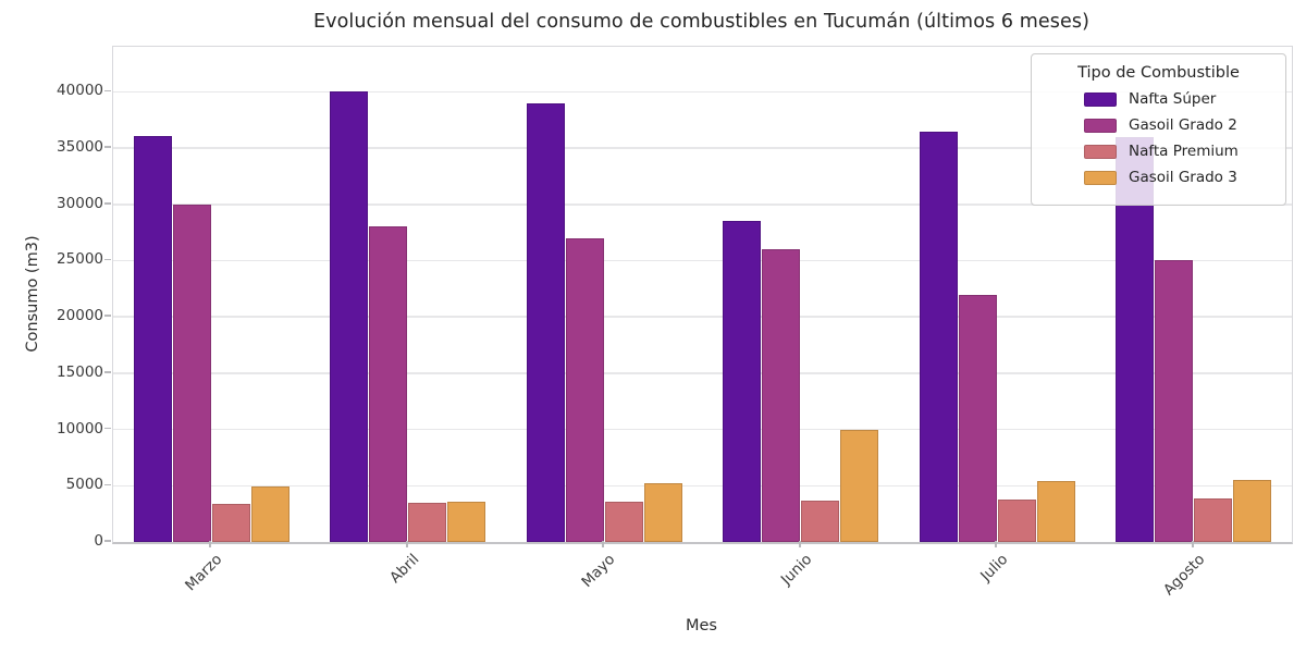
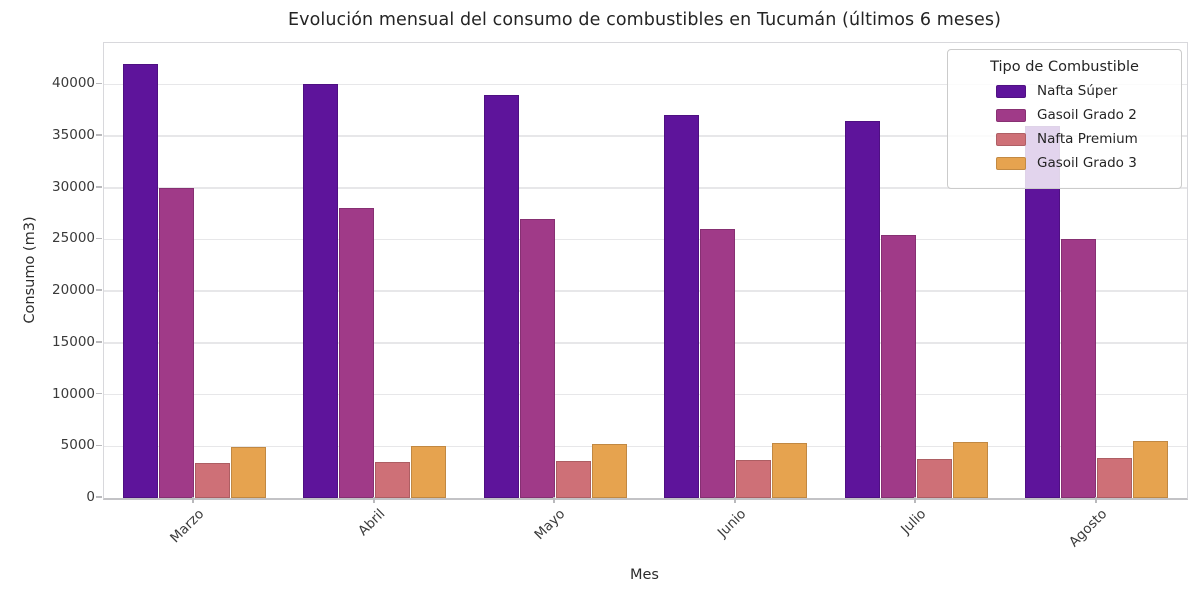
Nafta Súper/Marzo: 36100 -> 42000
Gasoil Grado 3/Abril: 3600 -> 5000
Nafta Súper/Junio: 28500 -> 37000
Gasoil Grado 3/Junio: 10000 -> 5300
Gasoil Grado 2/Julio: 22000 -> 25400
